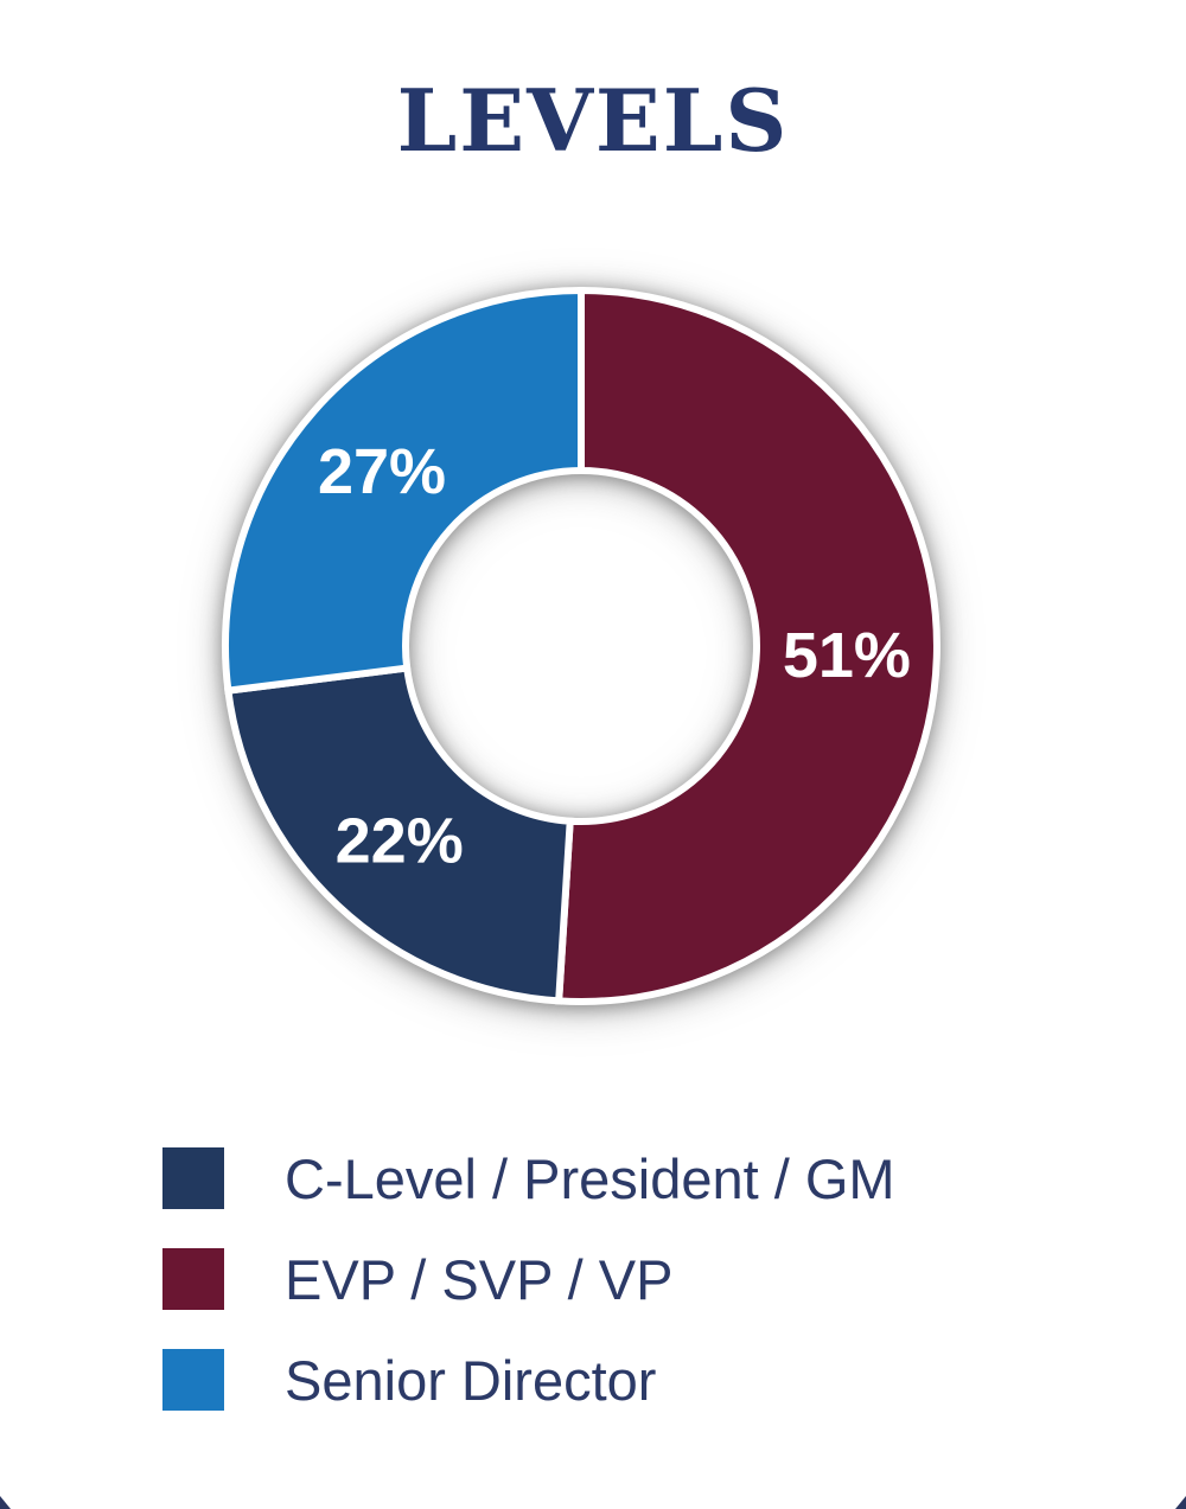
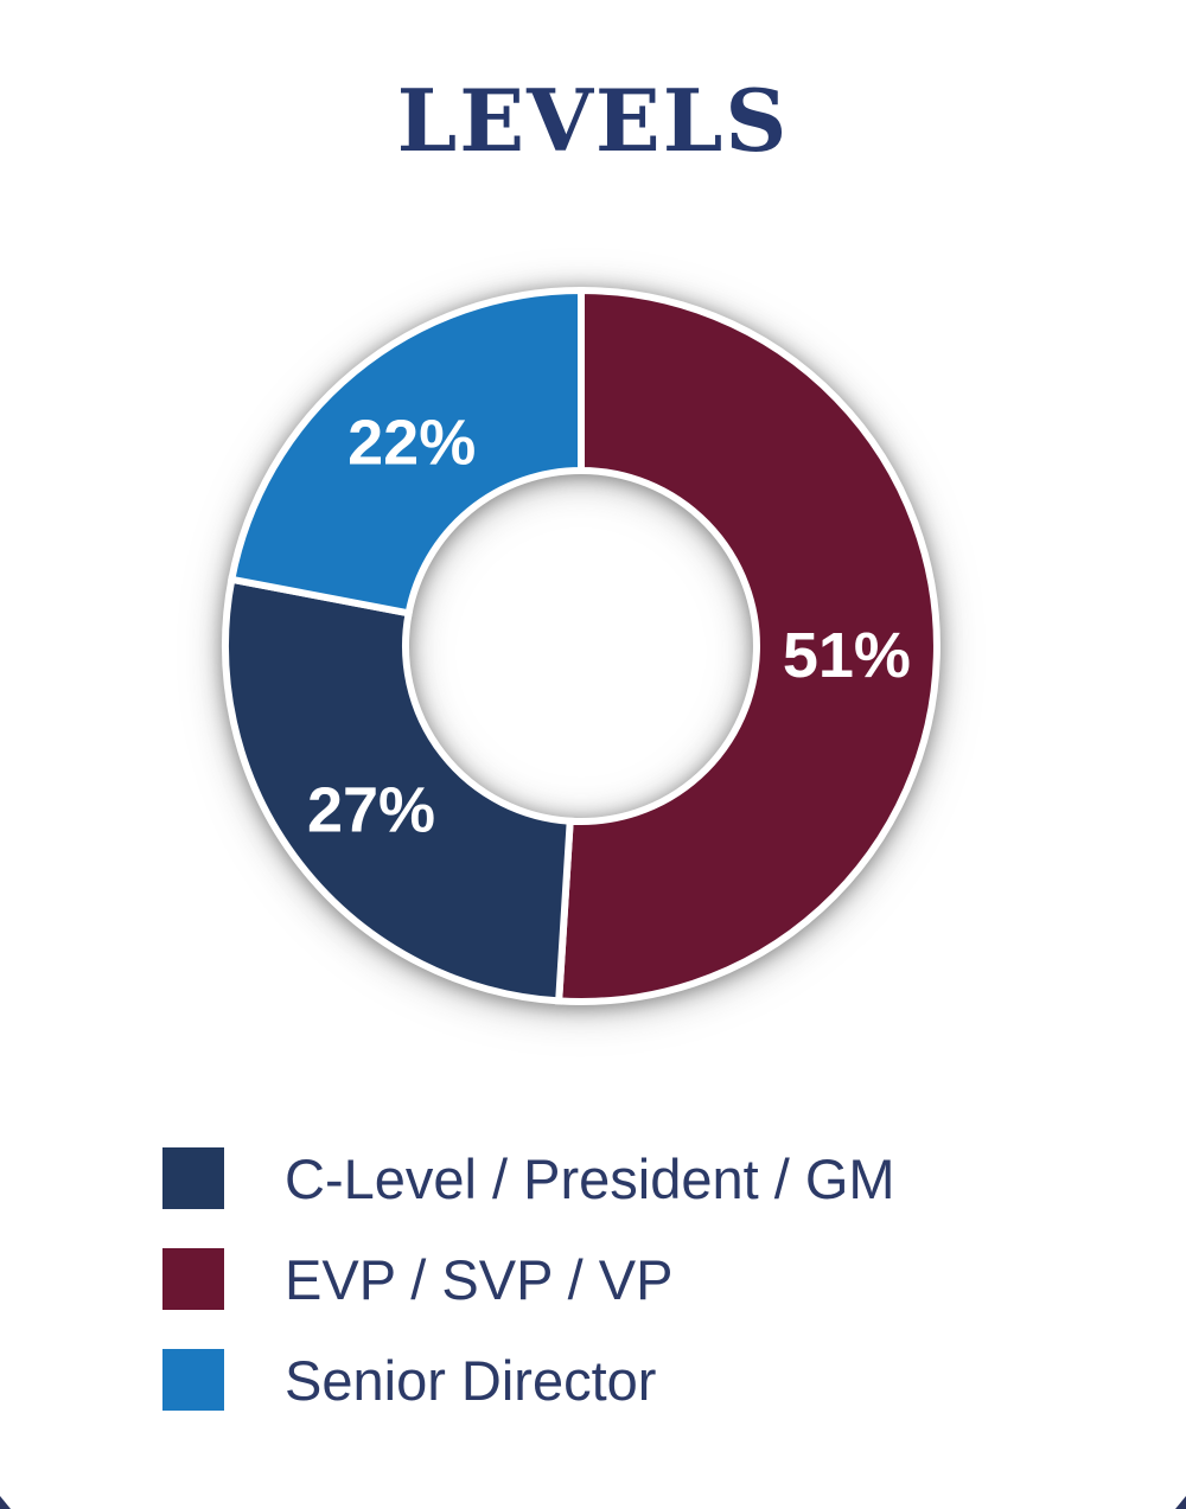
C-Level / President / GM: 22% -> 27%
Senior Director: 27% -> 22%
